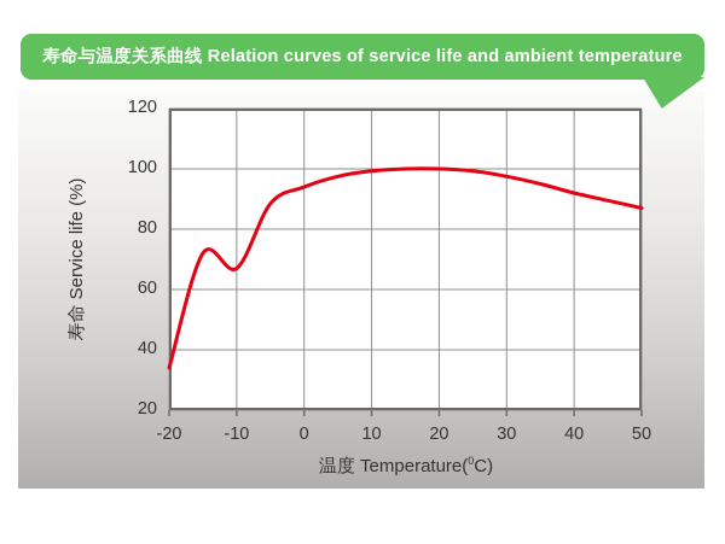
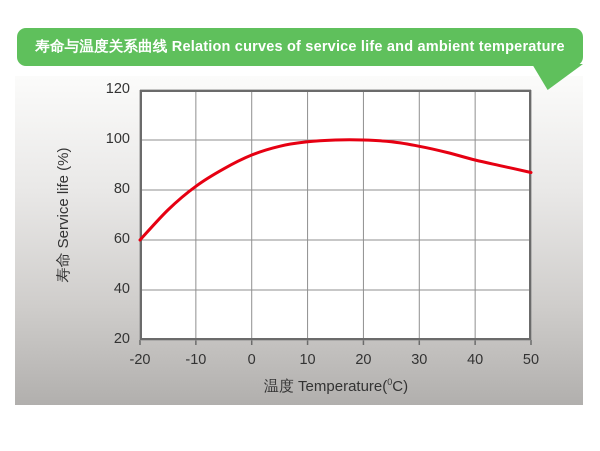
-20: 34 -> 60
-10: 67 -> 82
